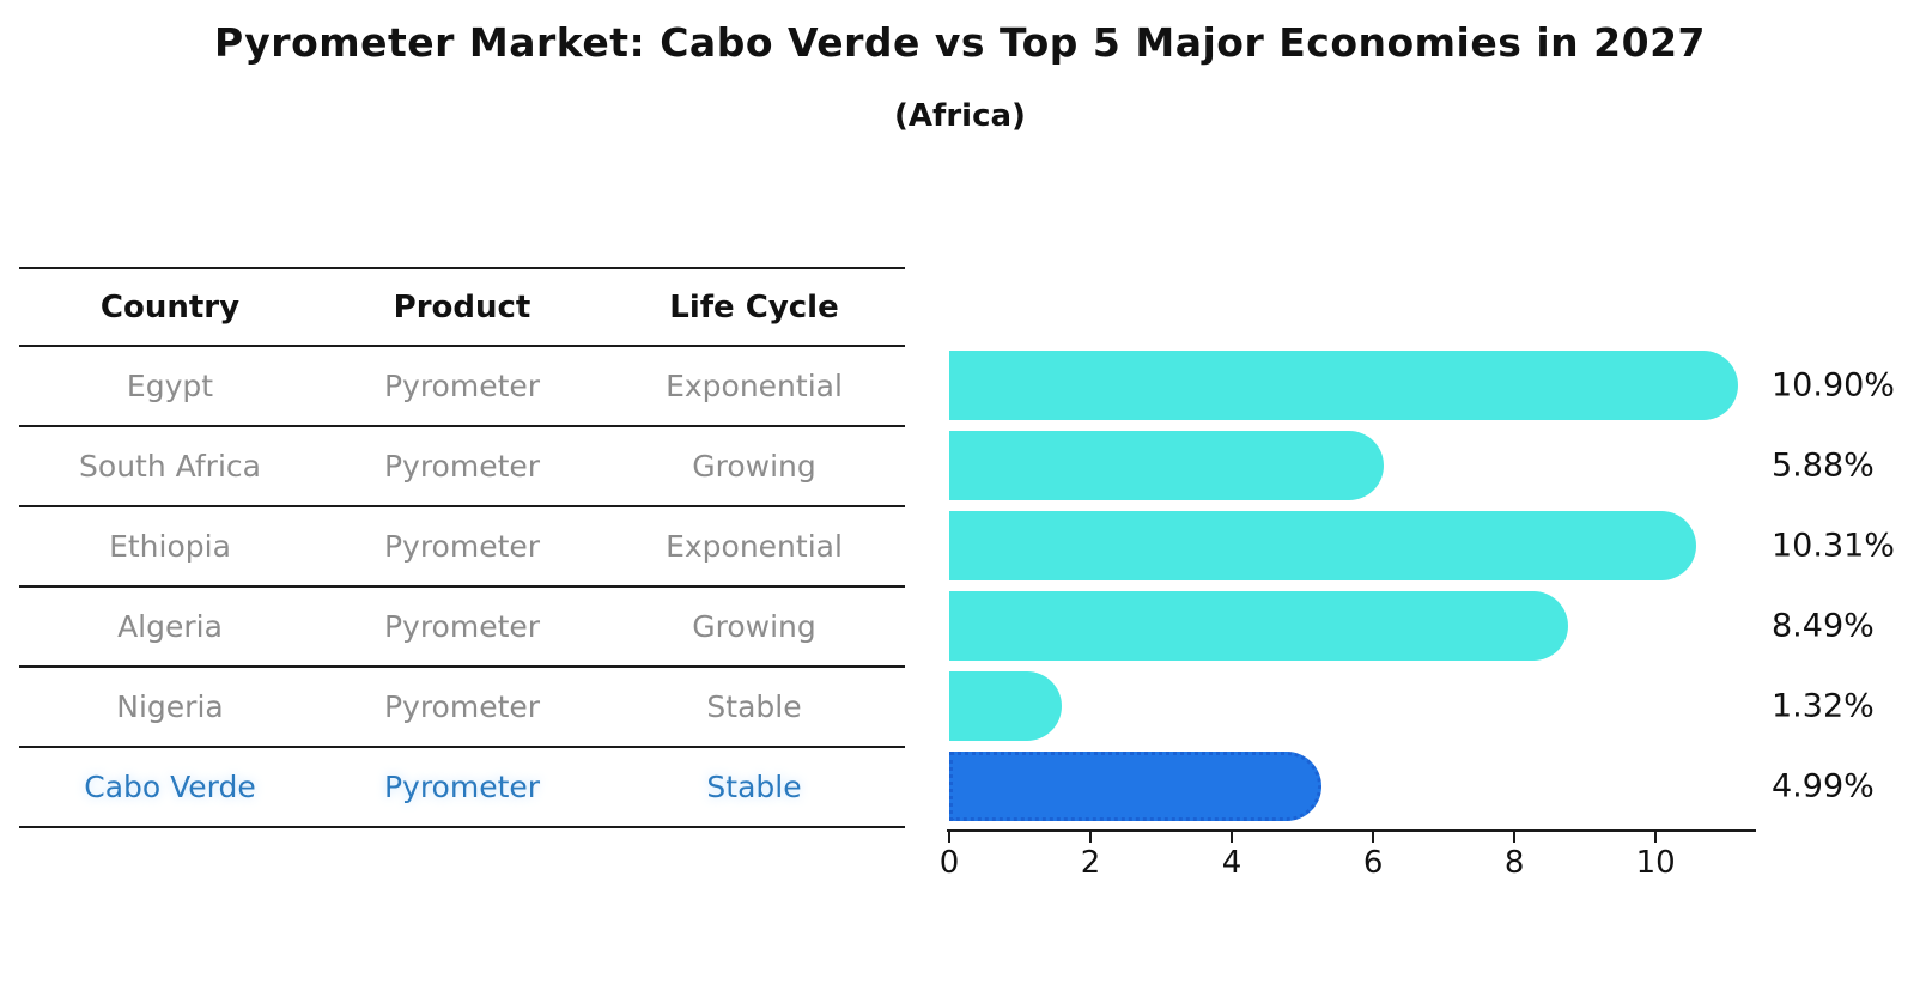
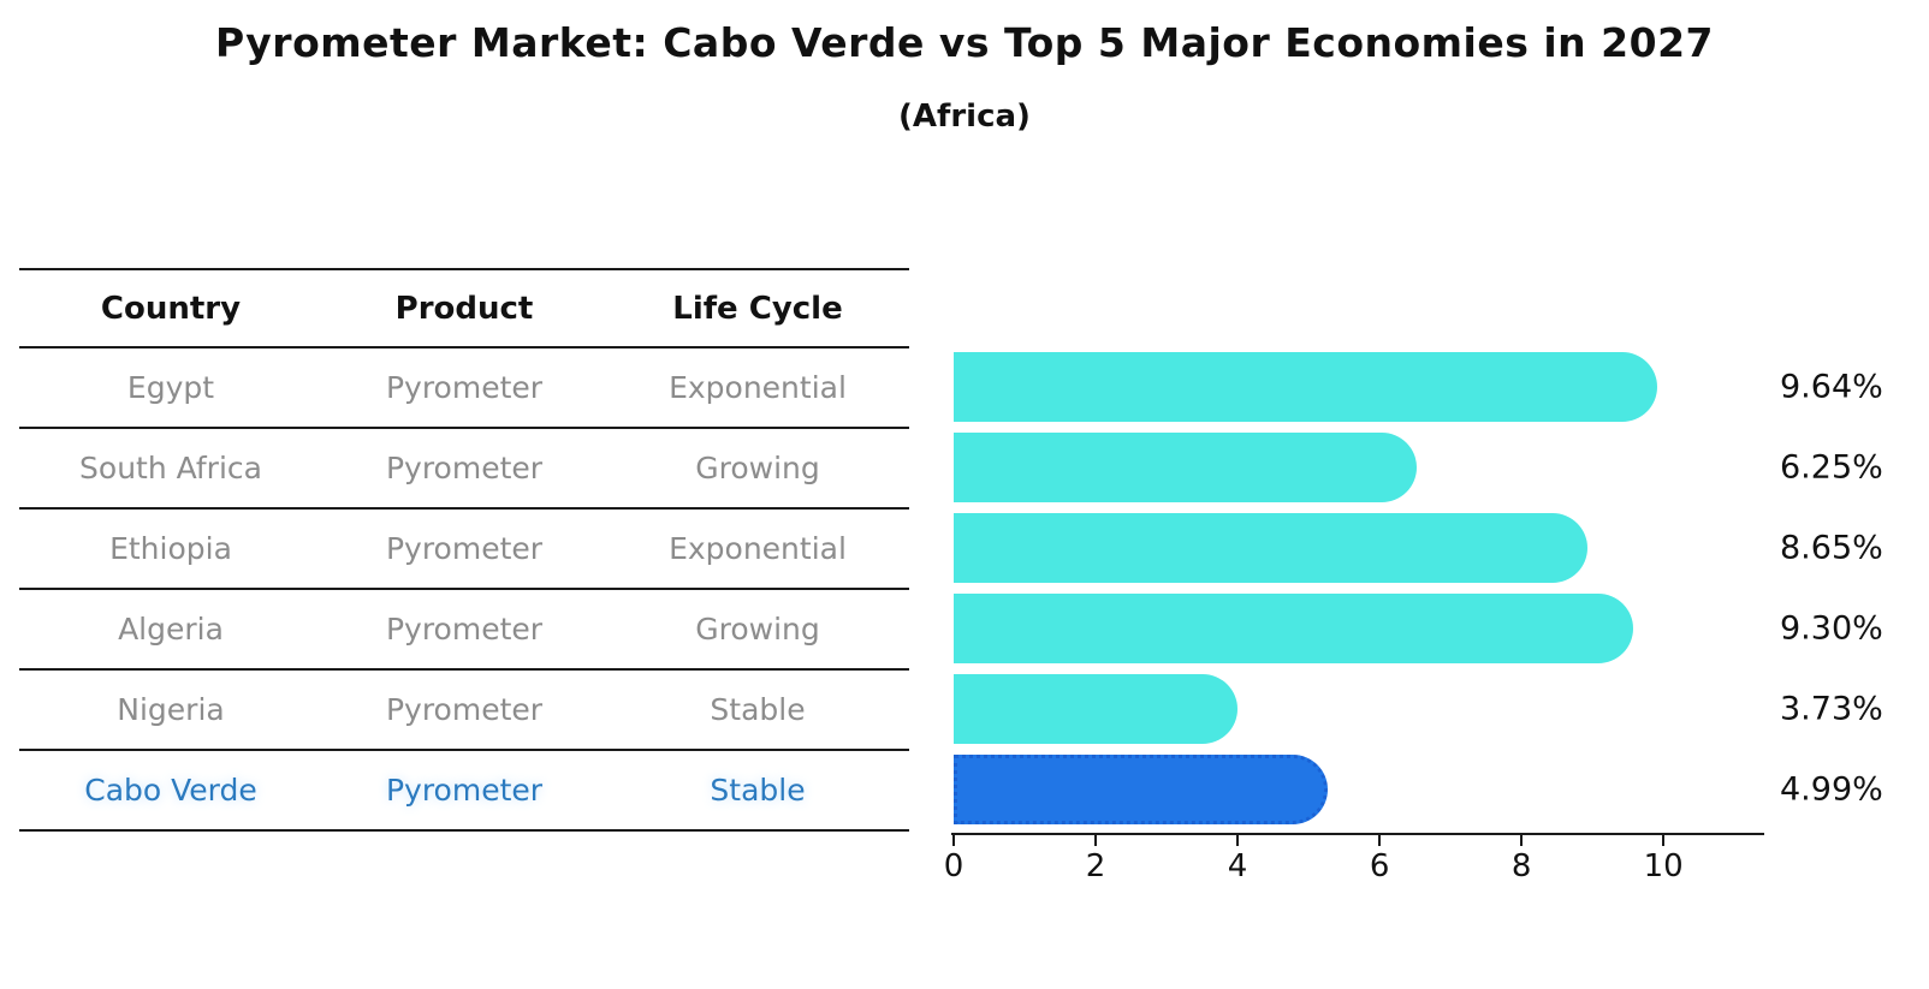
Egypt: 10.90% -> 9.64%
South Africa: 5.88% -> 6.25%
Ethiopia: 10.31% -> 8.65%
Algeria: 8.49% -> 9.30%
Nigeria: 1.32% -> 3.73%
